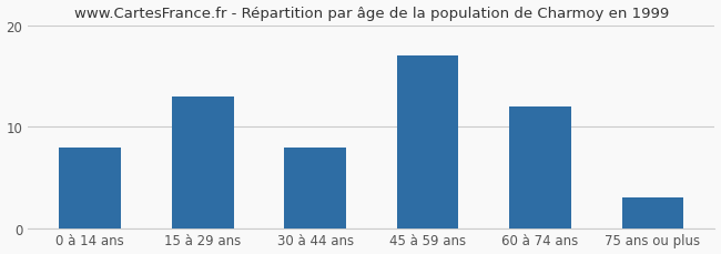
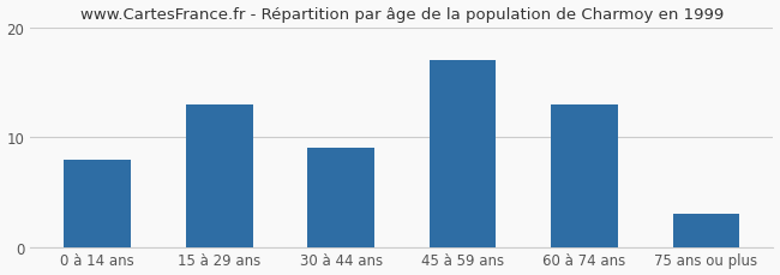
30 à 44 ans: 8 -> 9
60 à 74 ans: 12 -> 13
